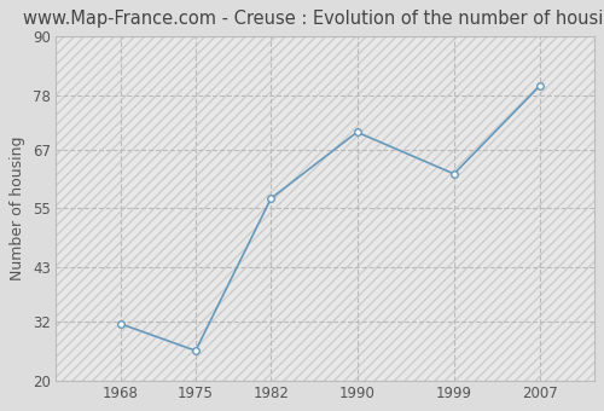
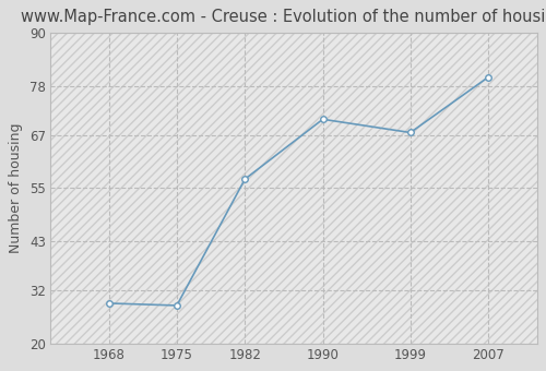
1968: 31.5 -> 29.0
1975: 26.0 -> 28.5
1999: 62.0 -> 67.5
